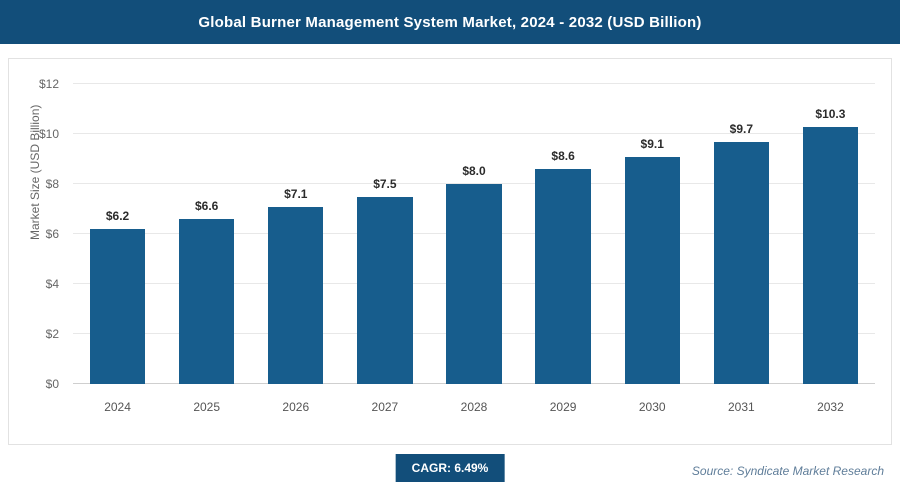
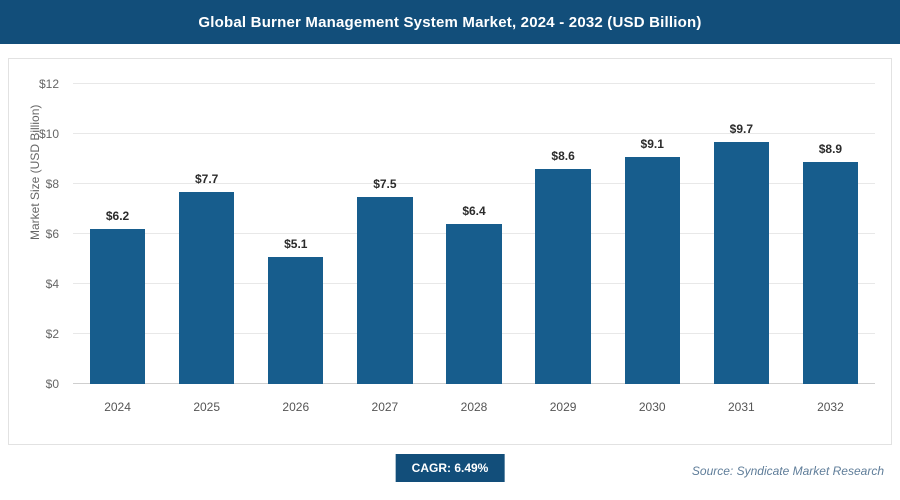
2025: $6.6 -> $7.7
2026: $7.1 -> $5.1
2028: $8.0 -> $6.4
2032: $10.3 -> $8.9
